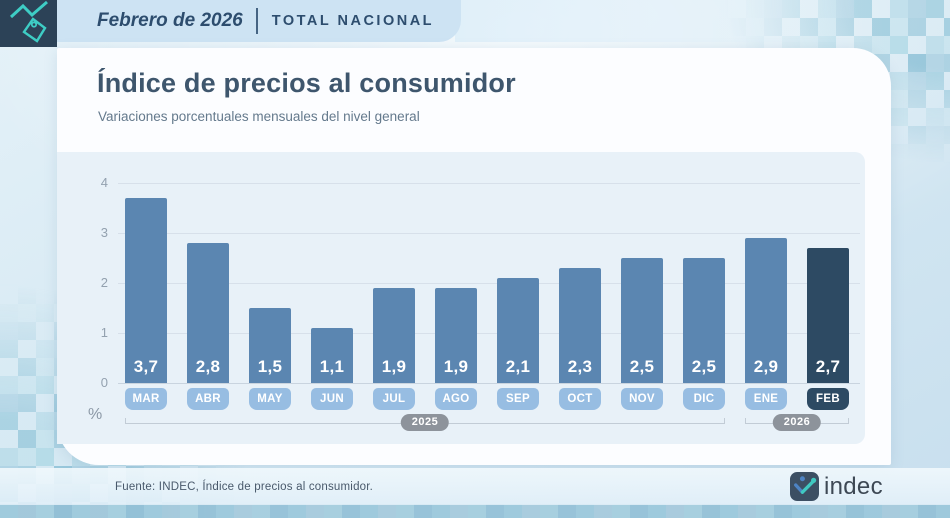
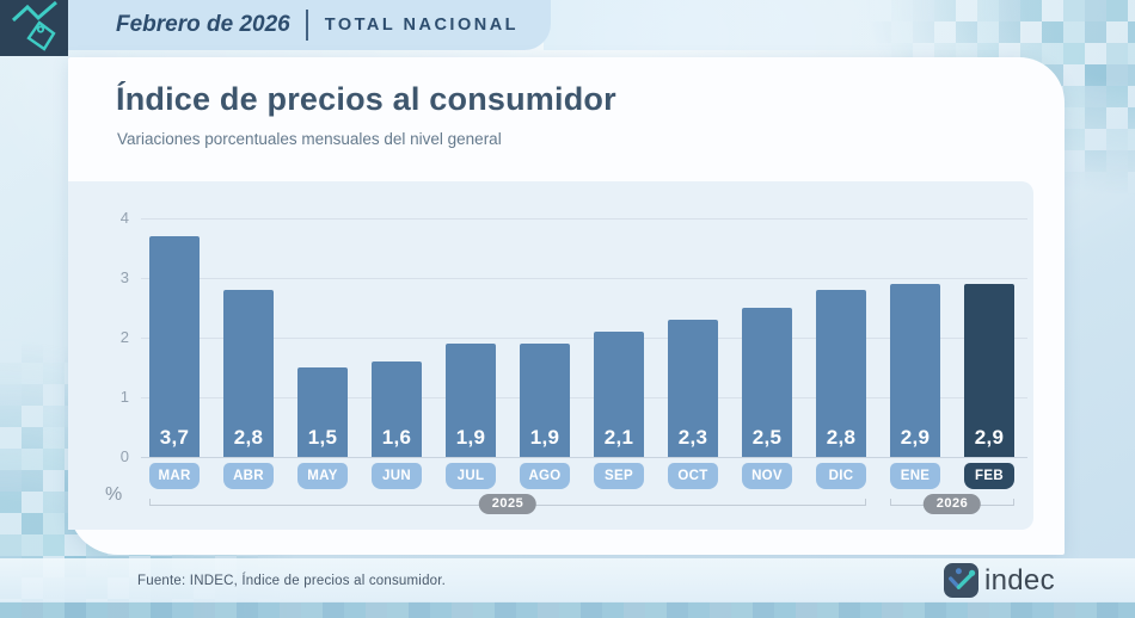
JUN: 1,1 -> 1,6
DIC: 2,5 -> 2,8
FEB: 2,7 -> 2,9
